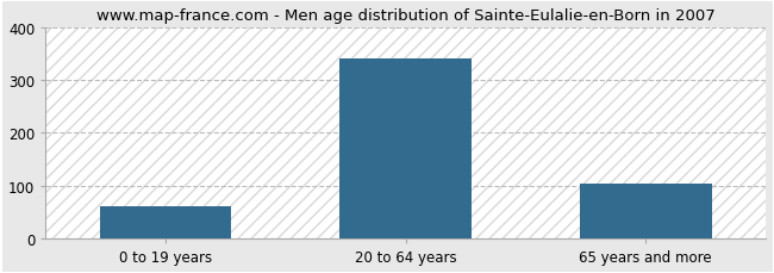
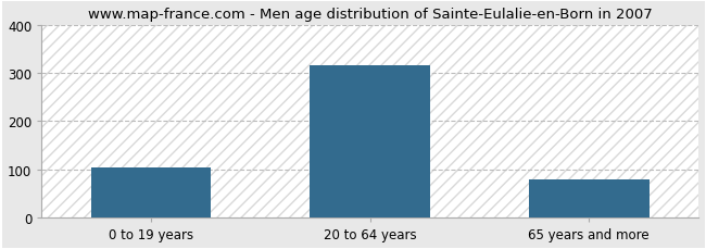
0 to 19 years: 60 -> 104
20 to 64 years: 340 -> 316
65 years and more: 105 -> 80
